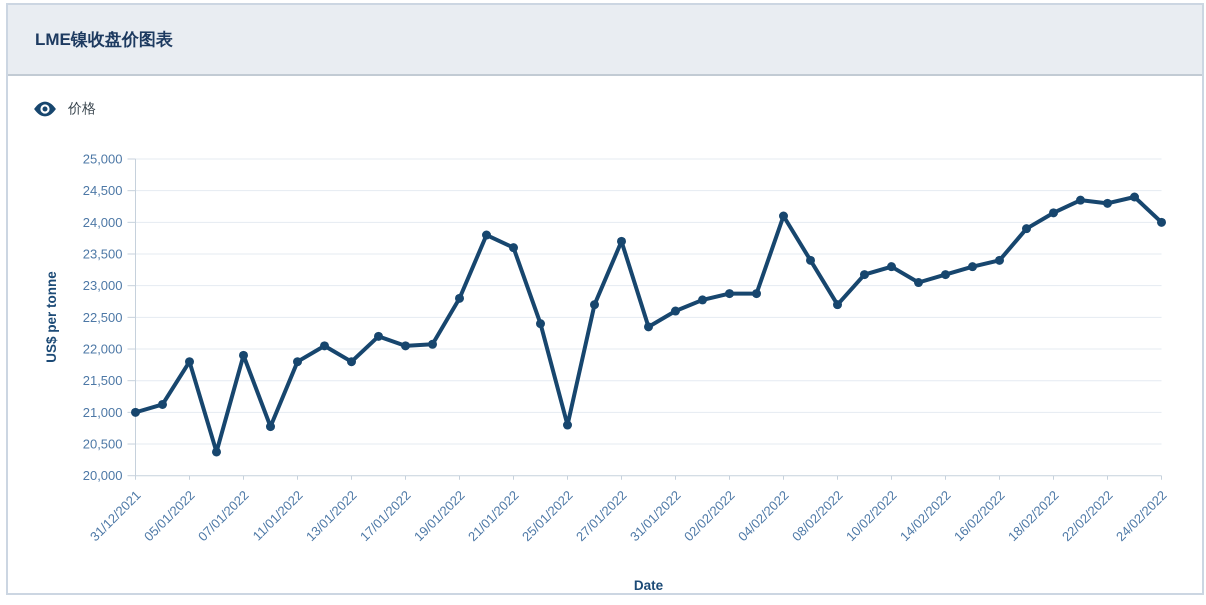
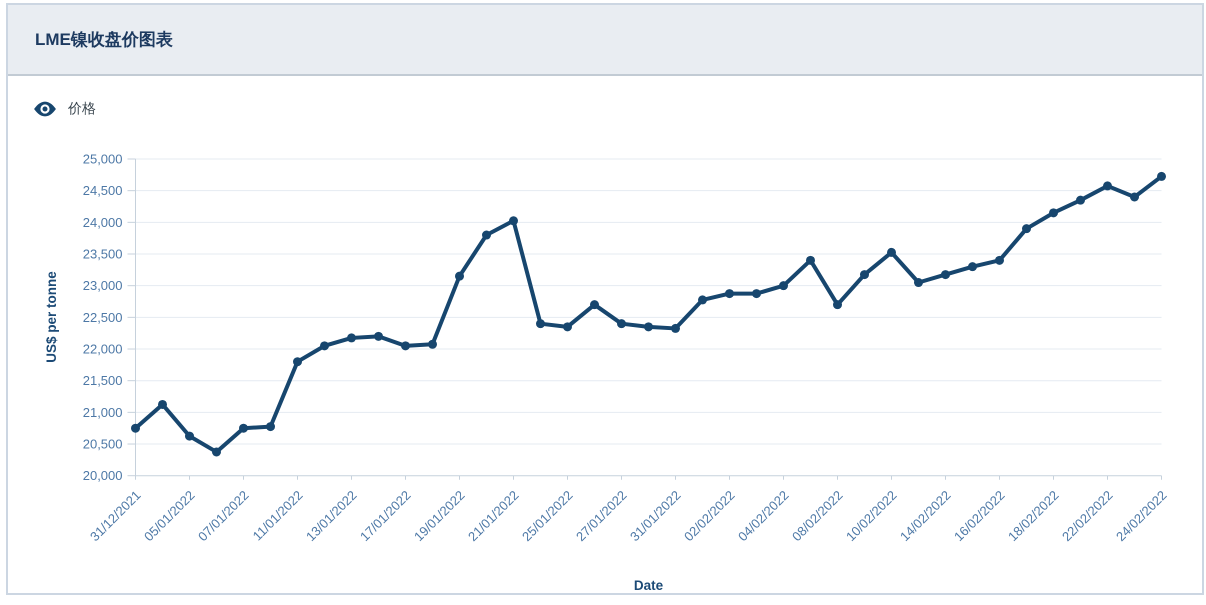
31/12/2021: 21000 -> 20800
05/01/2022: 21800 -> 20600
07/01/2022: 21900 -> 20800
13/01/2022: 21800 -> 22200
19/01/2022: 22800 -> 23200
21/01/2022: 23600 -> 24000
25/01/2022: 20800 -> 22400
27/01/2022: 23700 -> 22400
31/01/2022: 22600 -> 22300
04/02/2022: 24100 -> 23000
10/02/2022: 23300 -> 23500
22/02/2022: 24300 -> 24600
24/02/2022: 24000 -> 24700
